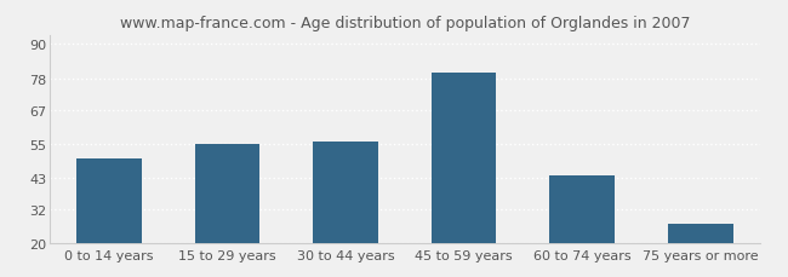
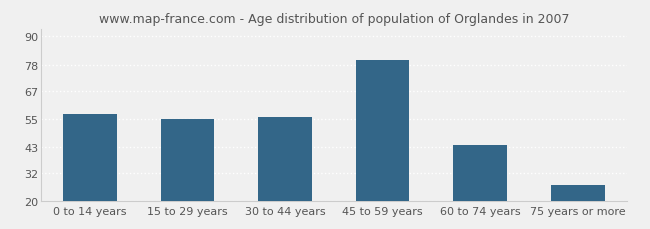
0 to 14 years: 50 -> 57
